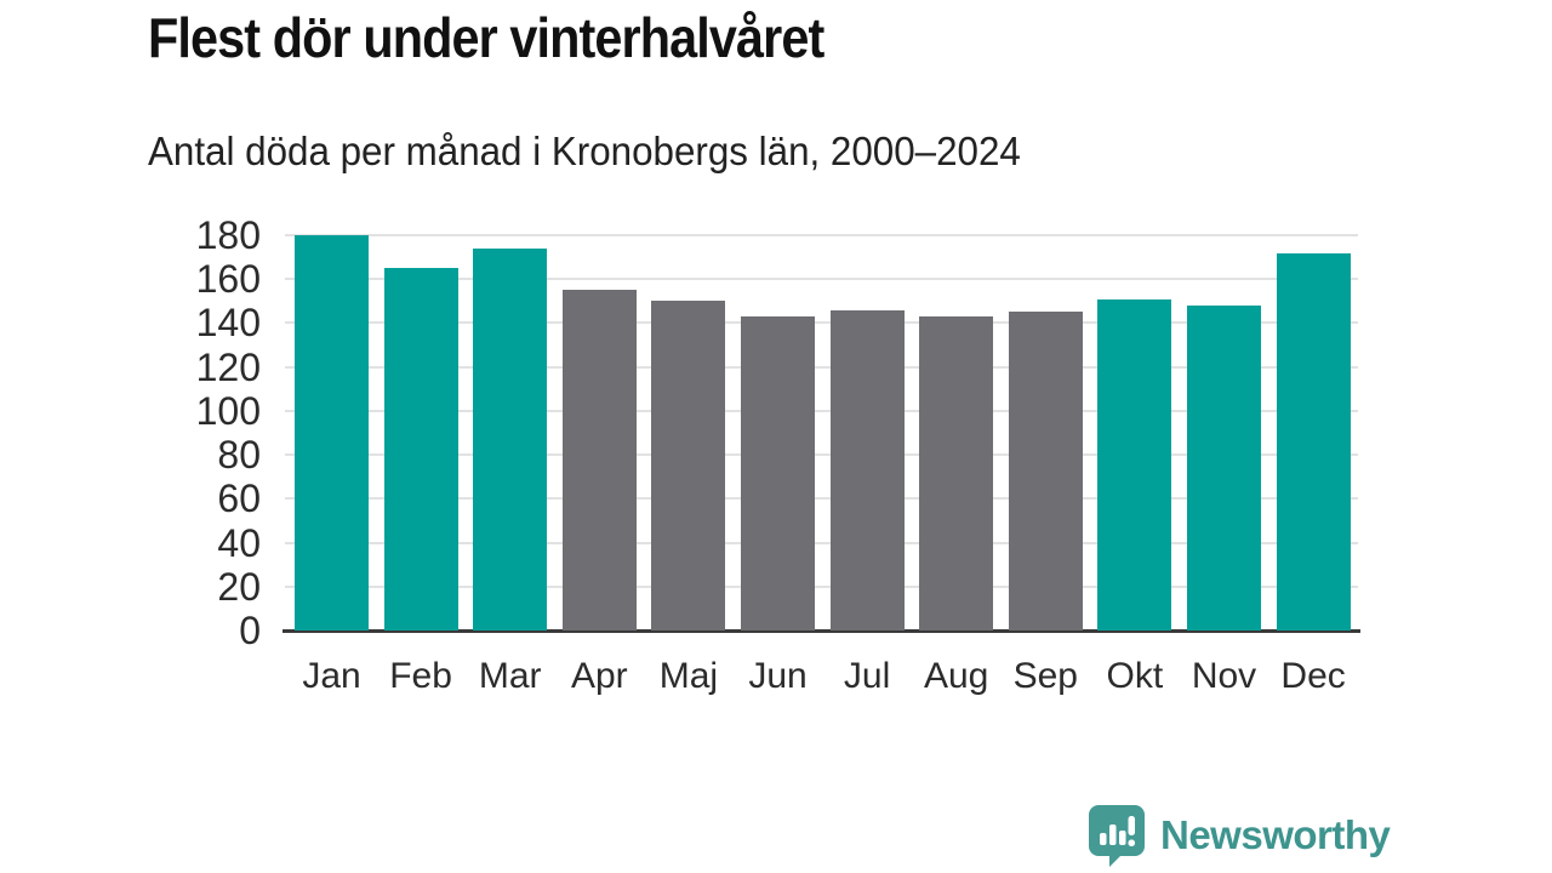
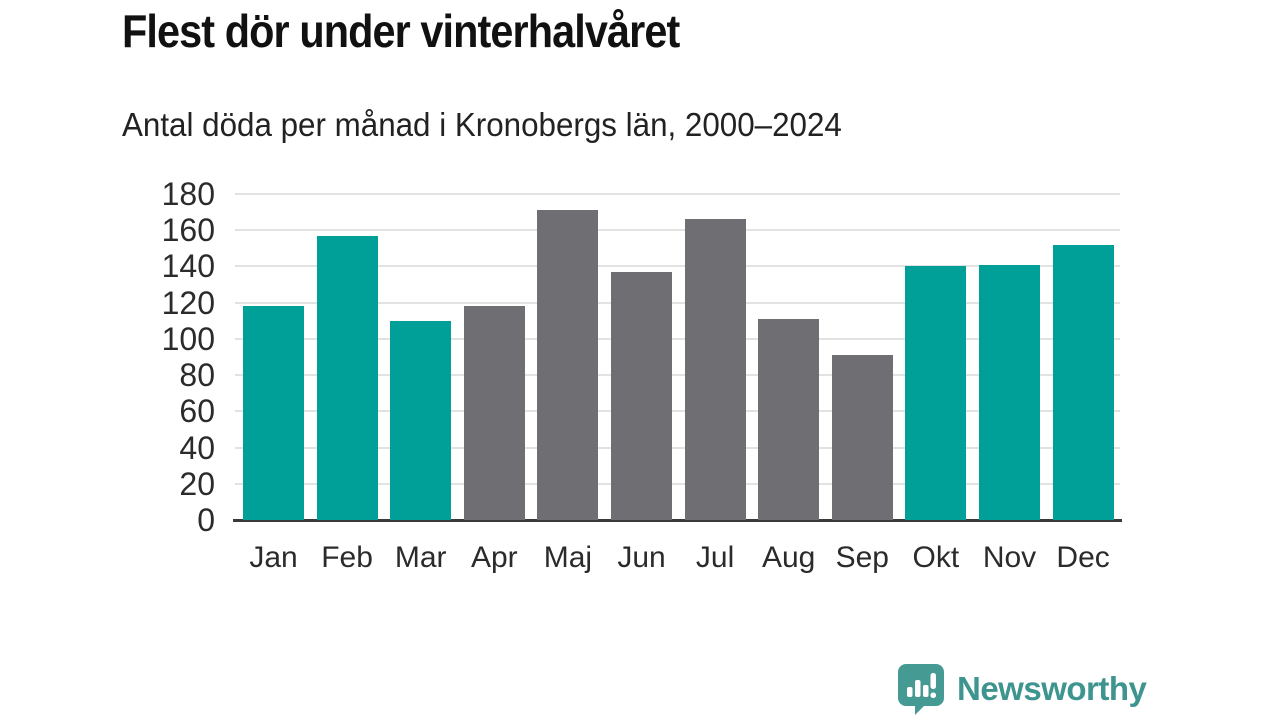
Jan: 180 -> 118
Feb: 165 -> 157
Mar: 174 -> 110
Apr: 155 -> 118
Maj: 150 -> 171
Jun: 143 -> 137
Jul: 146 -> 166
Aug: 143 -> 111
Sep: 145 -> 91
Okt: 151 -> 140
Nov: 148 -> 141
Dec: 172 -> 152
